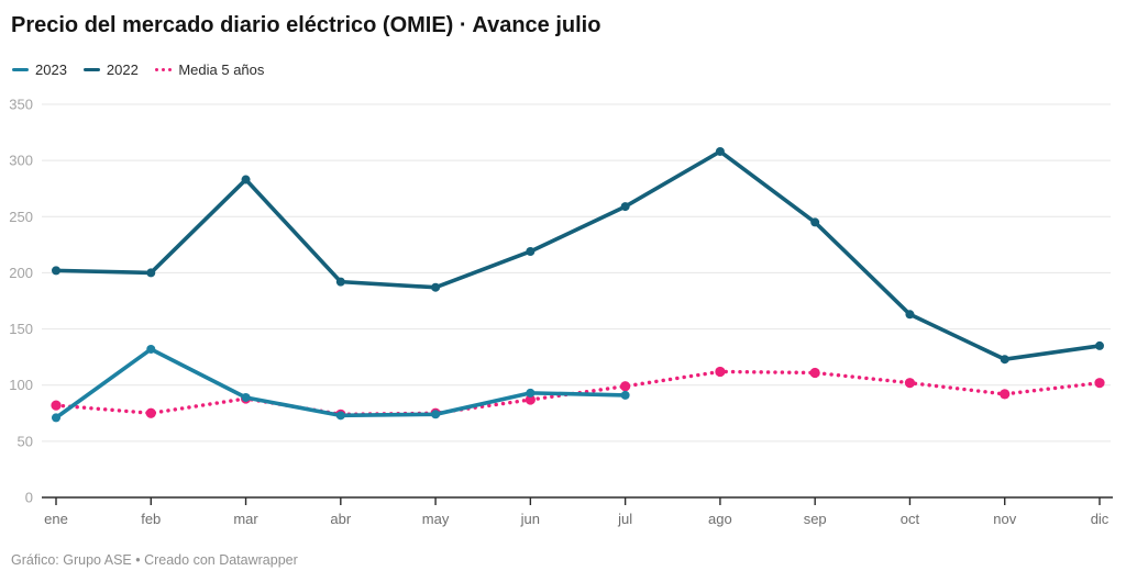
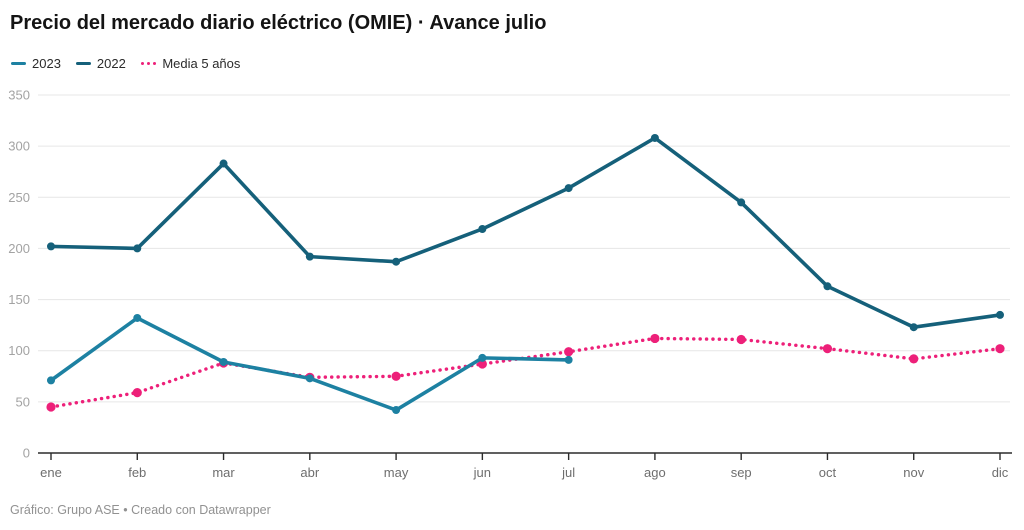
Media 5 años/ene: 82 -> 45
Media 5 años/feb: 75 -> 59
2023/may: 74 -> 42
